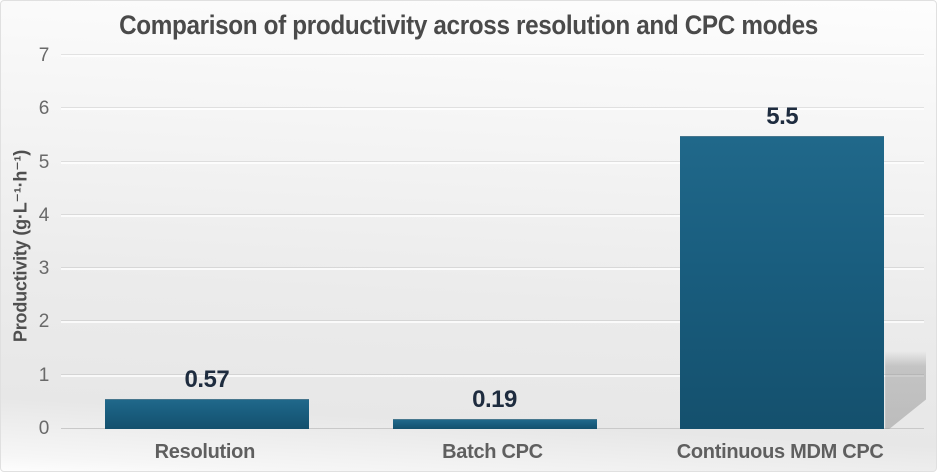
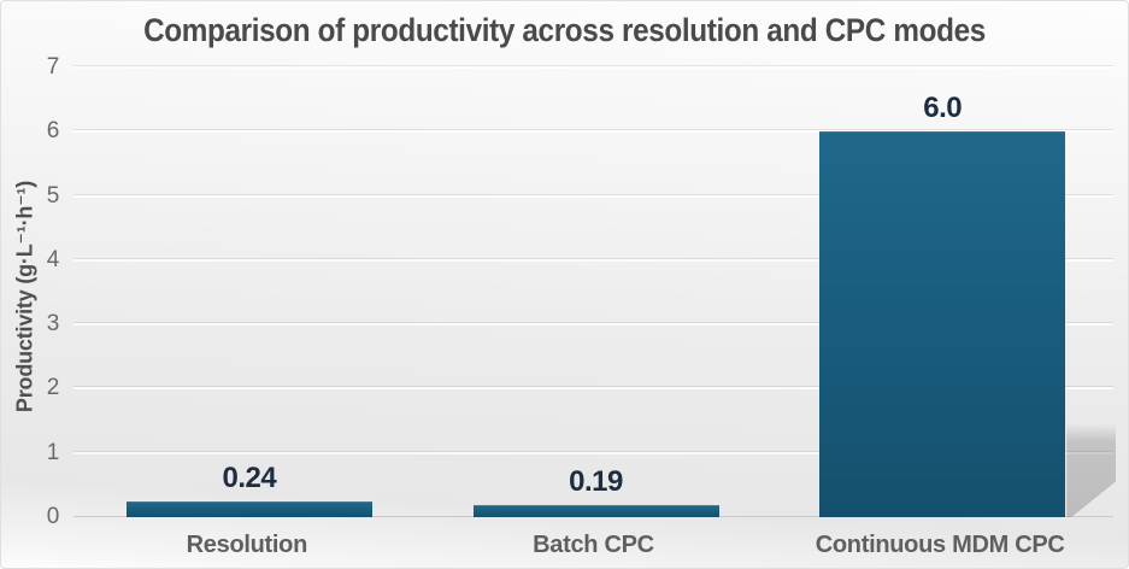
Resolution: 0.57 -> 0.24
Continuous MDM CPC: 5.5 -> 6.0
